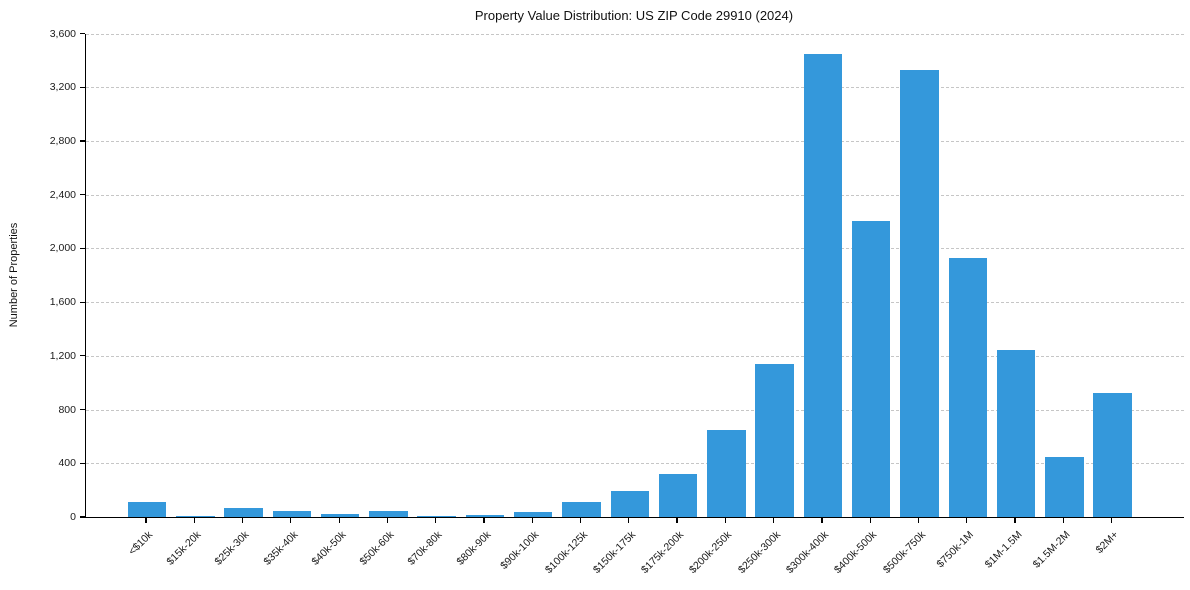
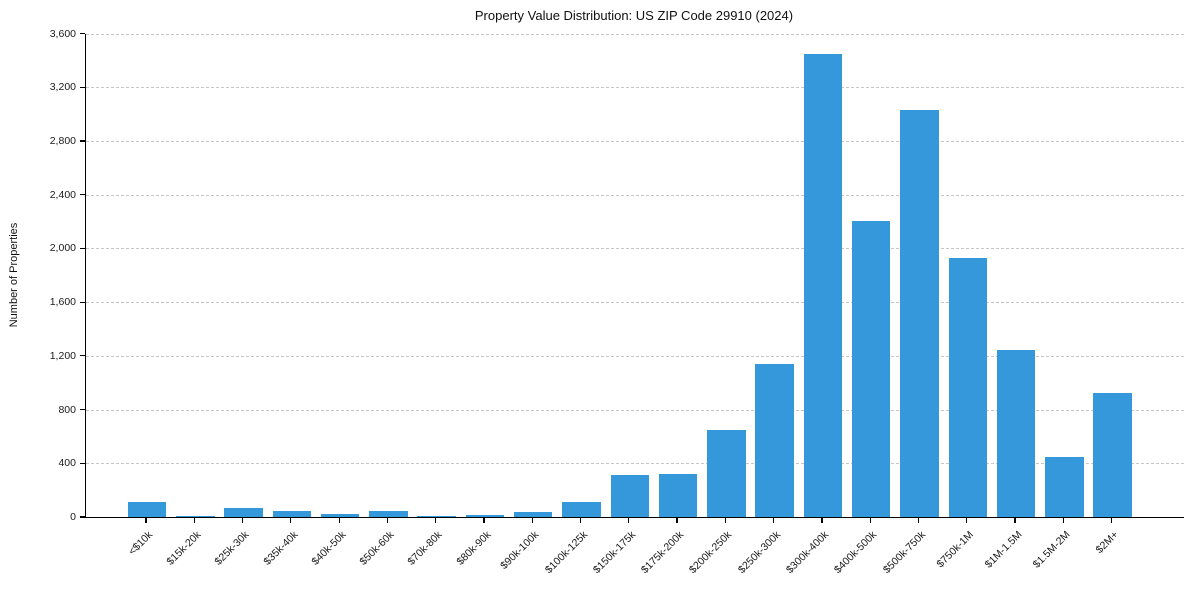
$150k-175k: 190 -> 310
$500k-750k: 3330 -> 3030
